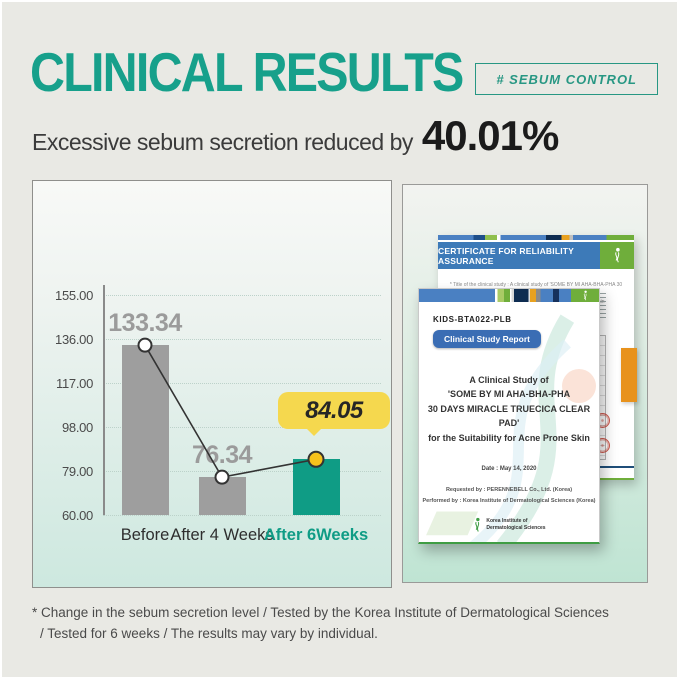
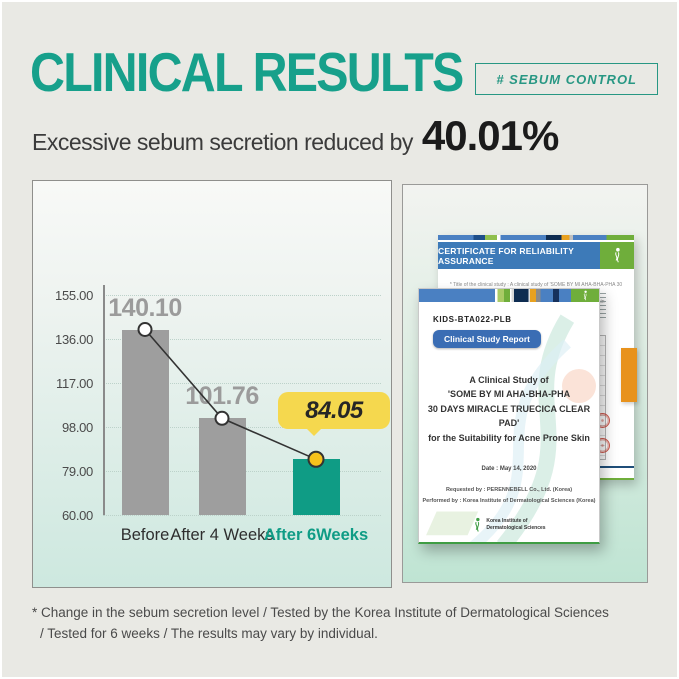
Before: 133.34 -> 140.10
After 4 Weeks: 76.34 -> 101.76
